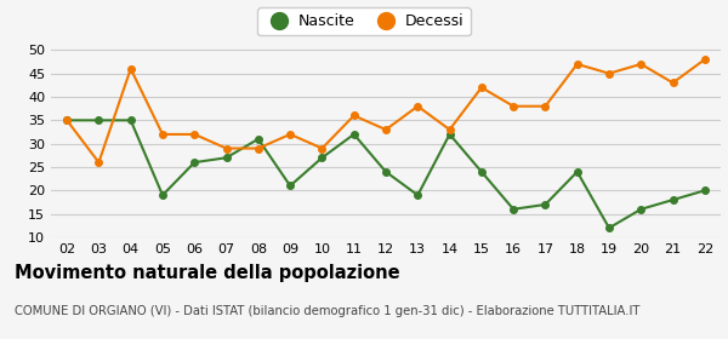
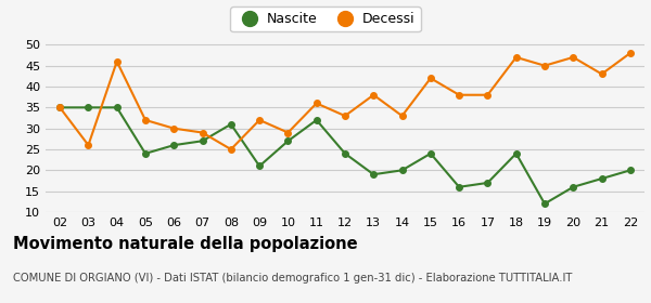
Nascite/05: 19 -> 24
Decessi/06: 32 -> 30
Decessi/08: 29 -> 25
Nascite/14: 32 -> 20
